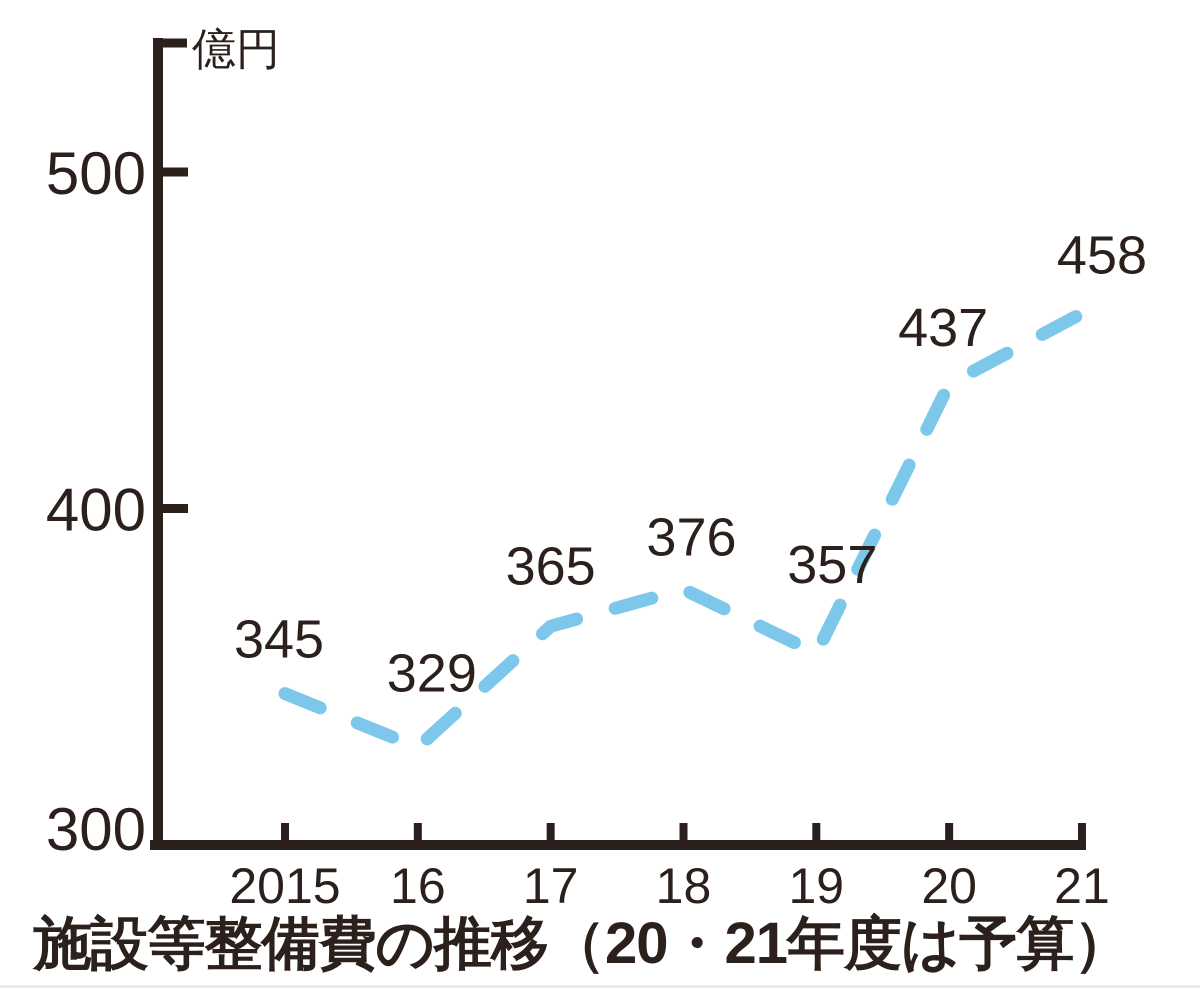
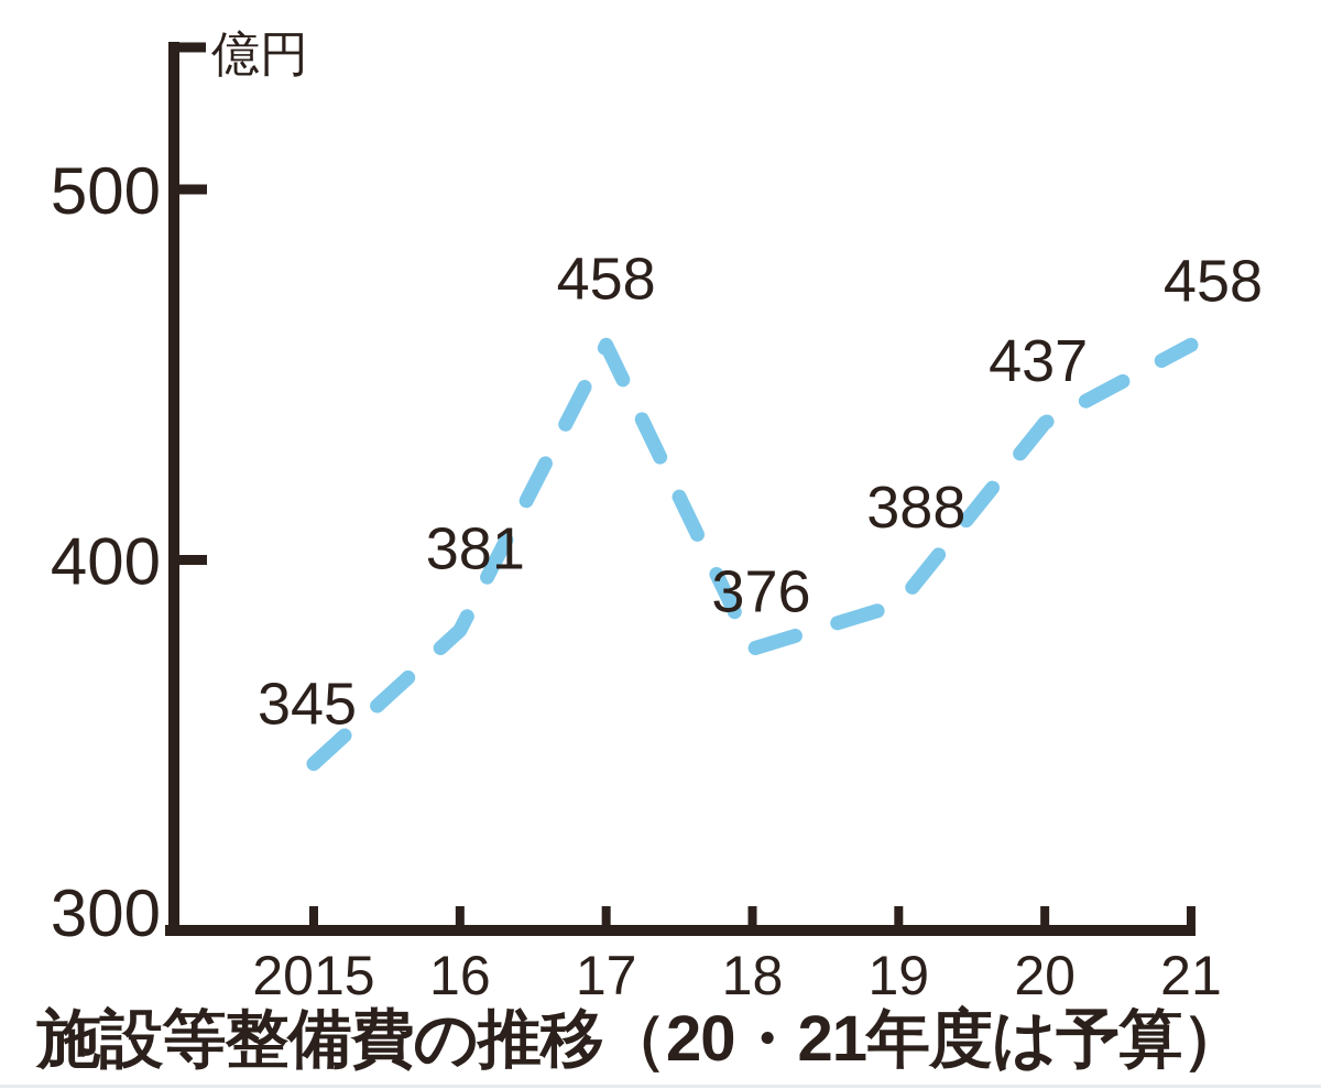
16: 329 -> 381
17: 365 -> 458
19: 357 -> 388
